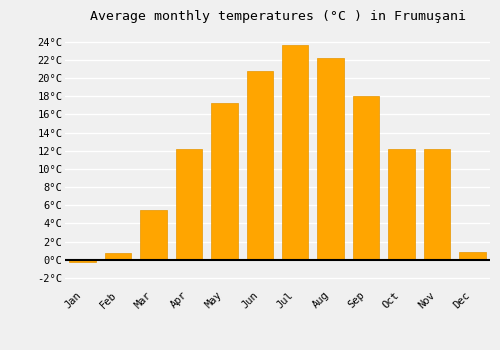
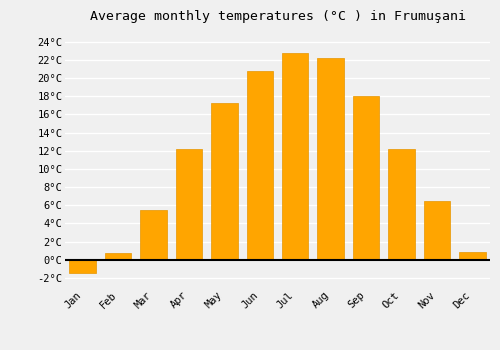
Jan: -0.2°C -> -1.5°C
Jul: 23.6°C -> 22.7°C
Nov: 12.2°C -> 6.5°C
